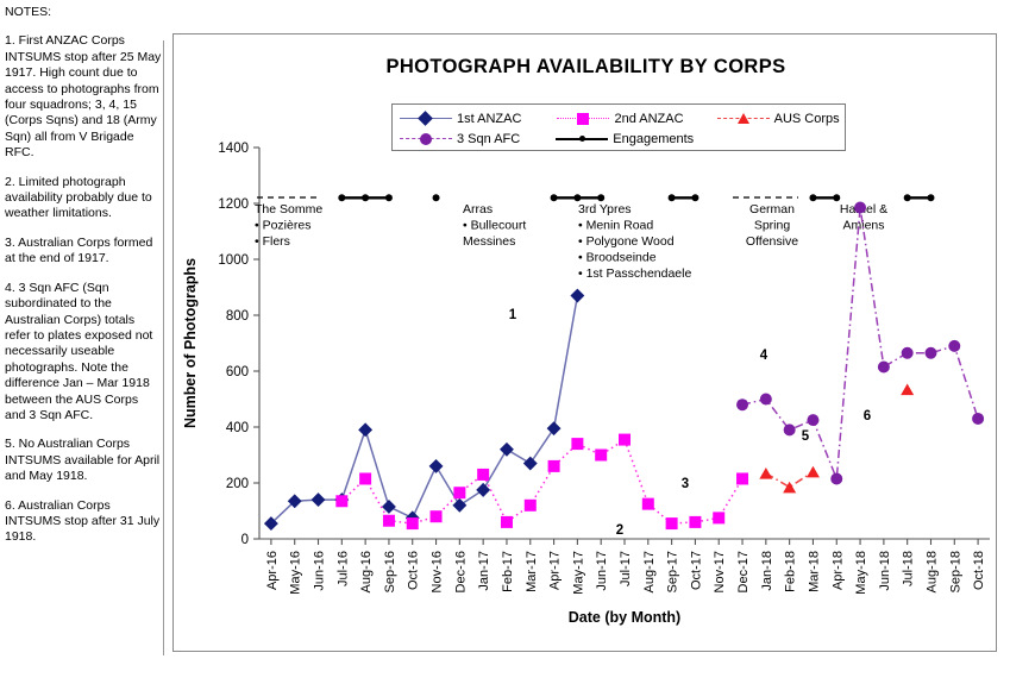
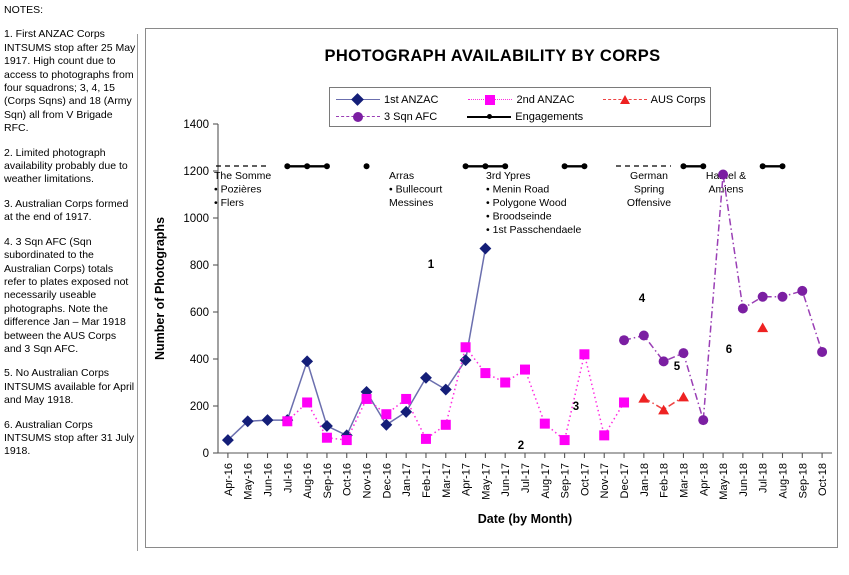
2nd ANZAC/Nov-16: 80 -> 230
2nd ANZAC/Apr-17: 260 -> 450
2nd ANZAC/Oct-17: 60 -> 420
3 Sqn AFC/Apr-18: 220 -> 140
